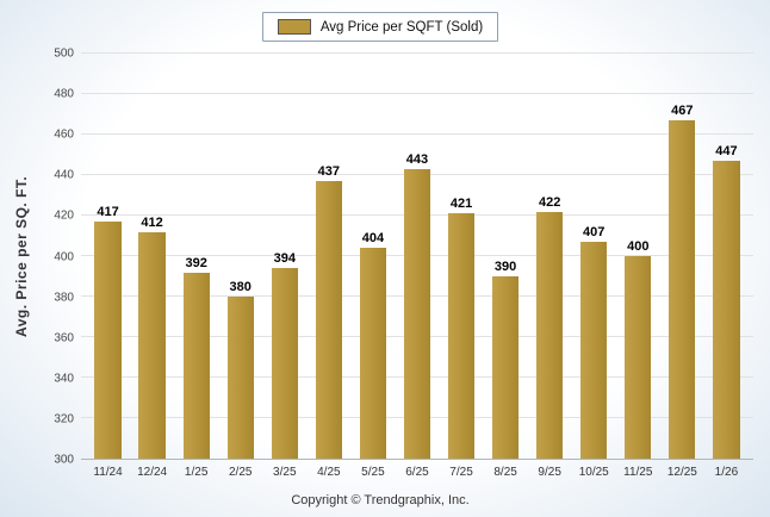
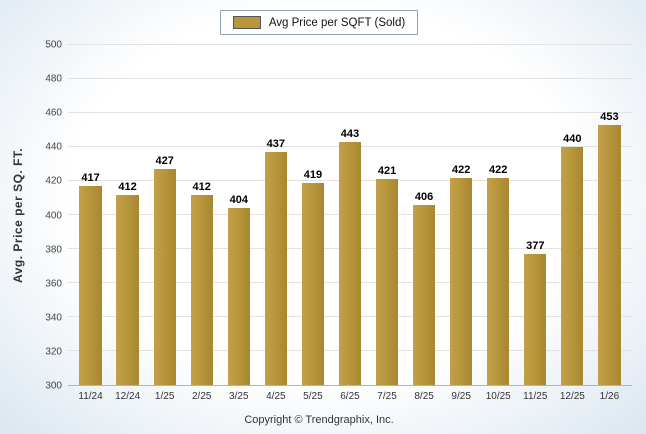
1/25: 392 -> 427
2/25: 380 -> 412
3/25: 394 -> 404
5/25: 404 -> 419
8/25: 390 -> 406
10/25: 407 -> 422
11/25: 400 -> 377
12/25: 467 -> 440
1/26: 447 -> 453
